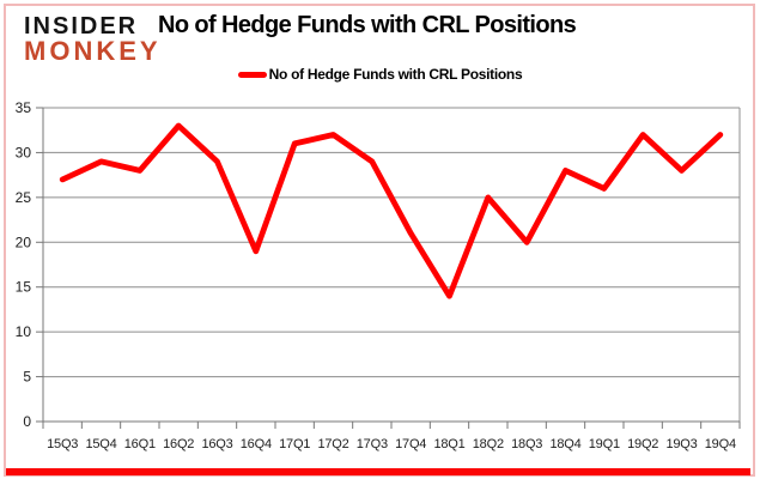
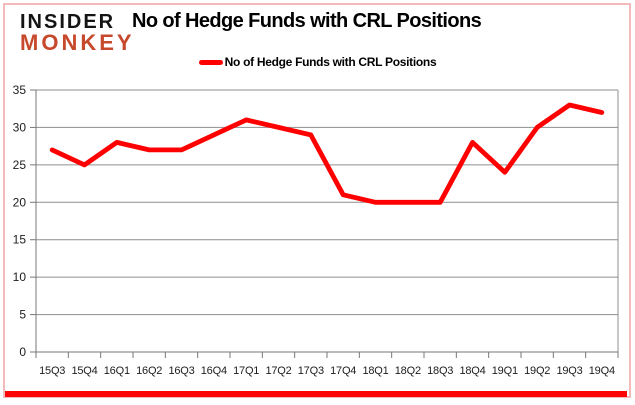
15Q4: 29 -> 25
16Q2: 33 -> 27
16Q3: 29 -> 27
16Q4: 19 -> 29
17Q2: 32 -> 30
18Q1: 14 -> 20
18Q2: 25 -> 20
19Q1: 26 -> 24
19Q2: 32 -> 30
19Q3: 28 -> 33
